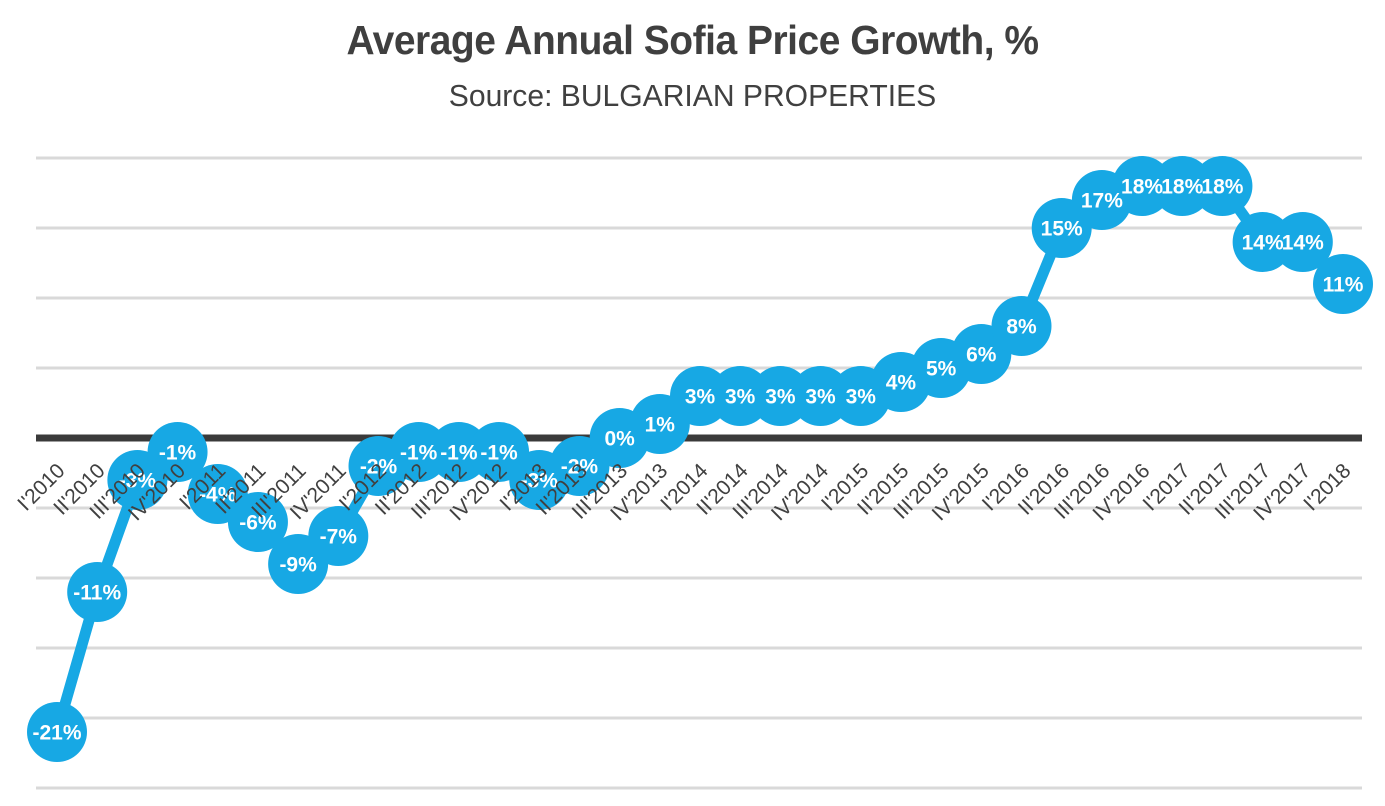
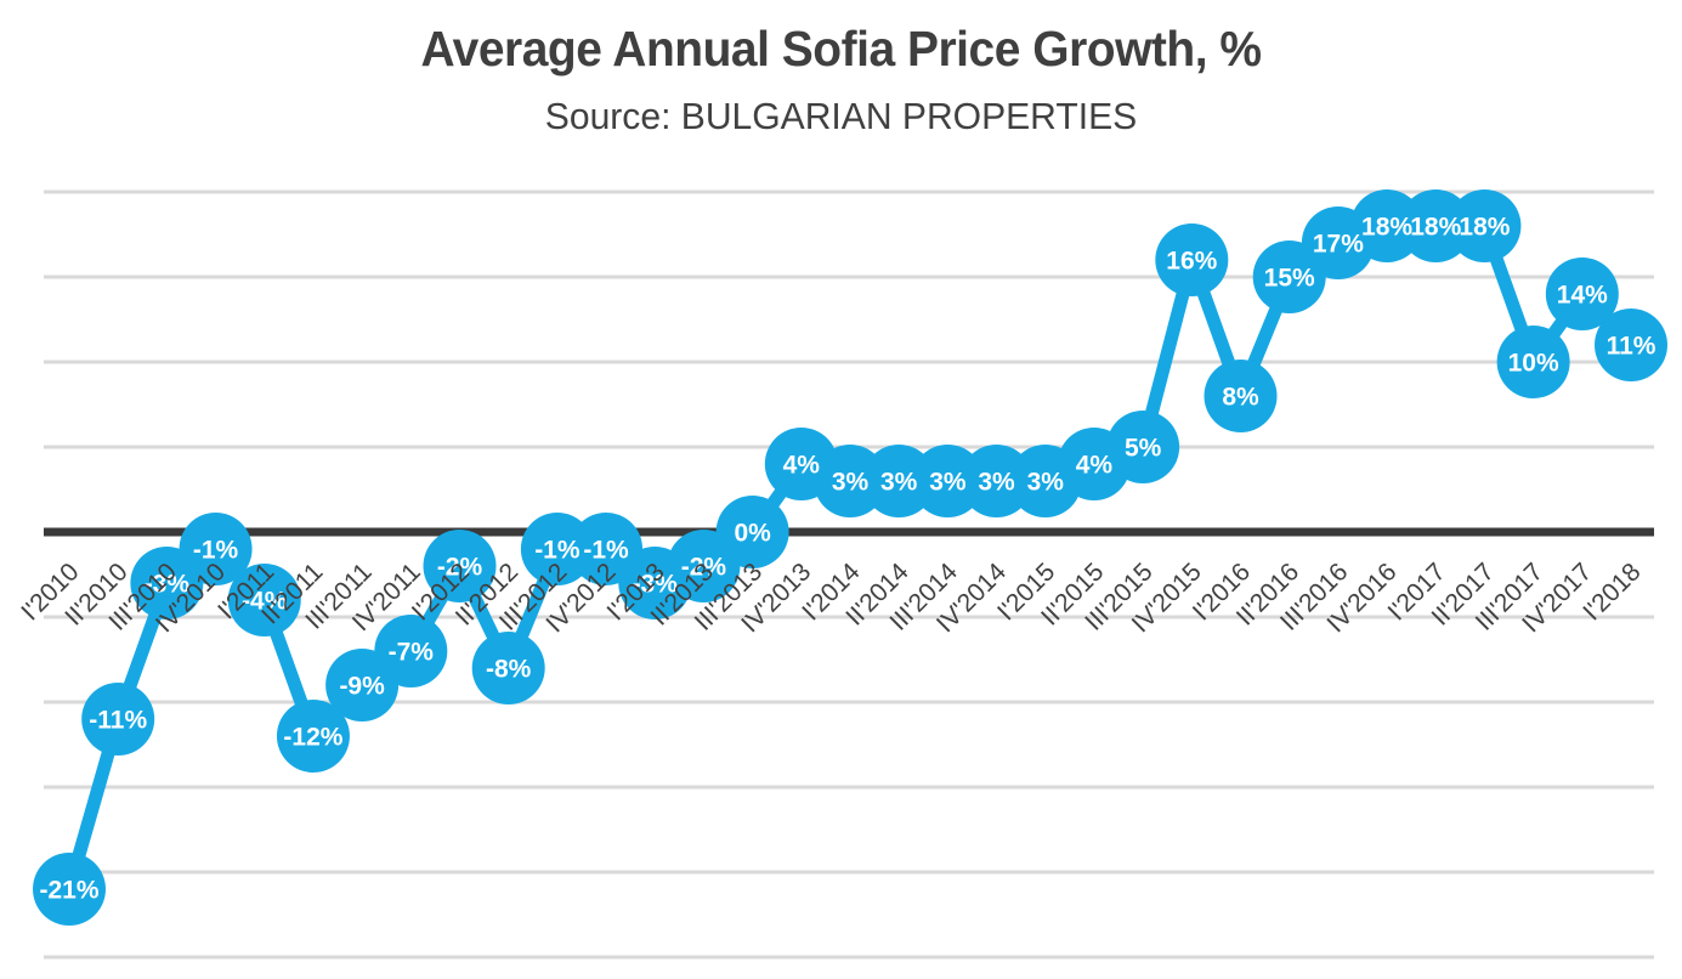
II'2011: -6% -> -12%
II'2012: -1% -> -8%
IV'2013: 1% -> 4%
IV'2015: 6% -> 16%
III'2017: 14% -> 10%
